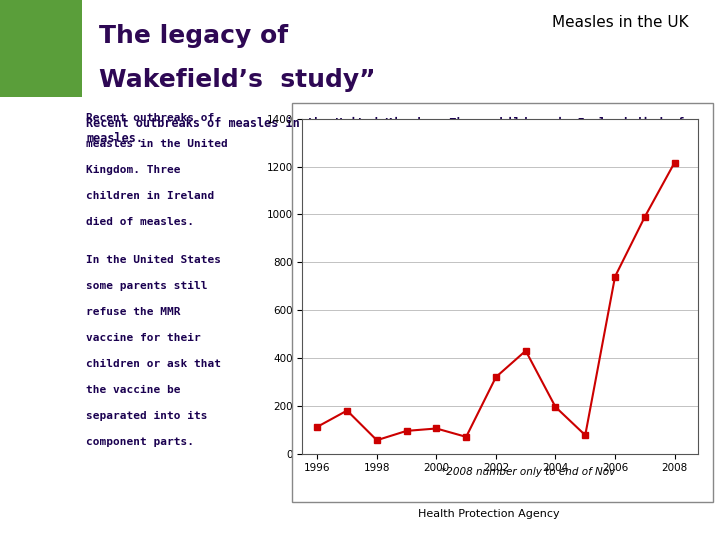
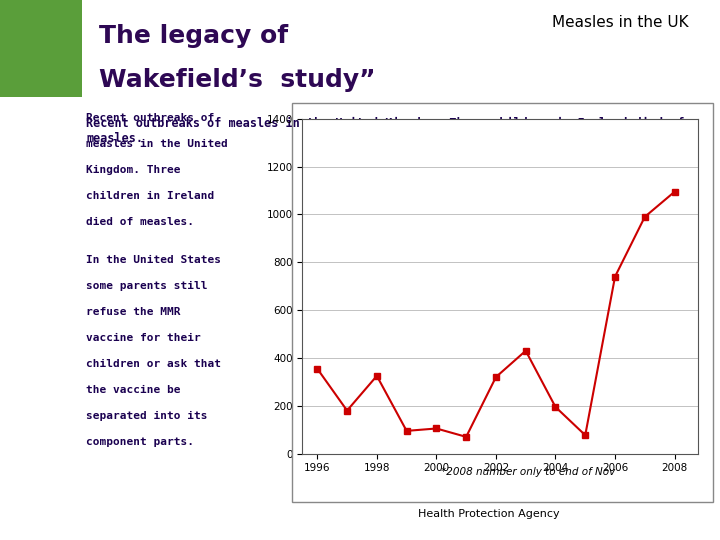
1996: 112 -> 355
1998: 56 -> 325
2008: 1217 -> 1095
